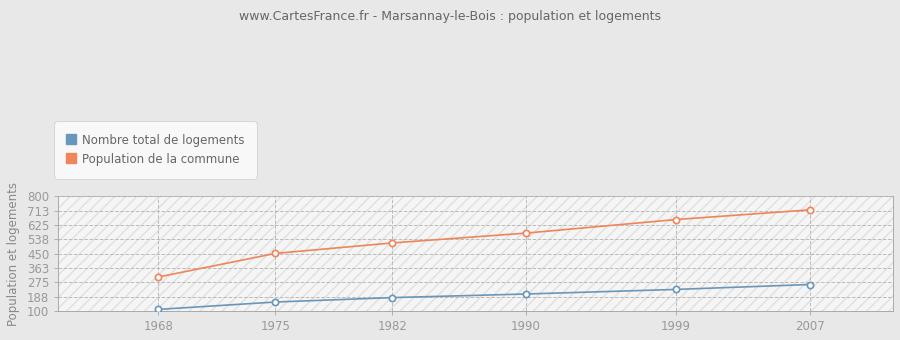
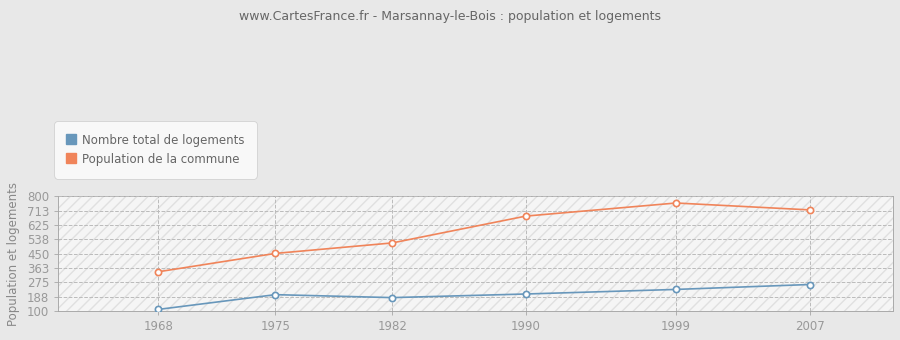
Population de la commune/1968: 310 -> 340
Nombre total de logements/1975: 160 -> 200
Population de la commune/1990: 580 -> 680
Population de la commune/1999: 660 -> 760
